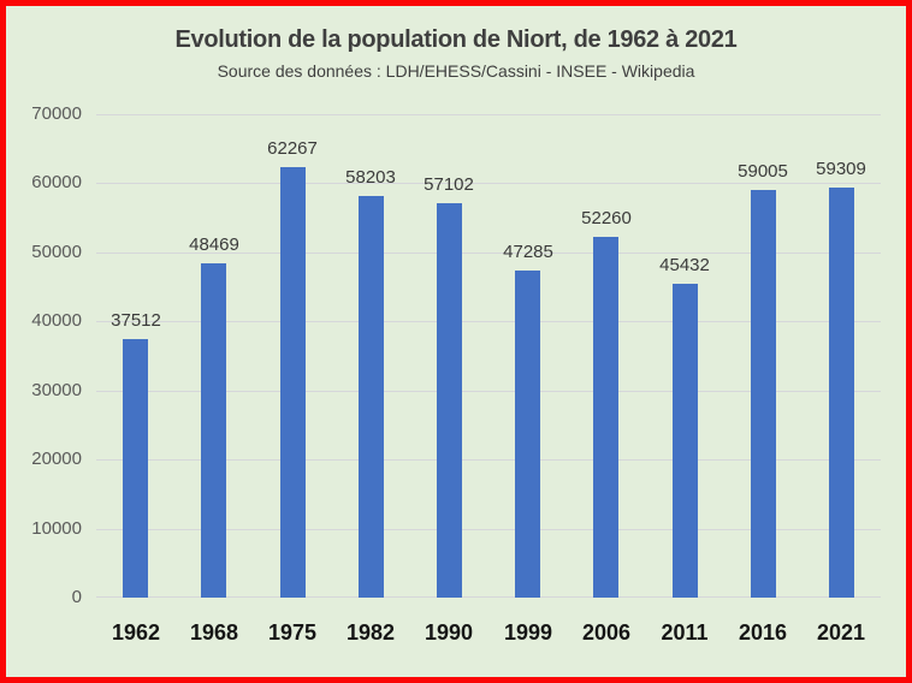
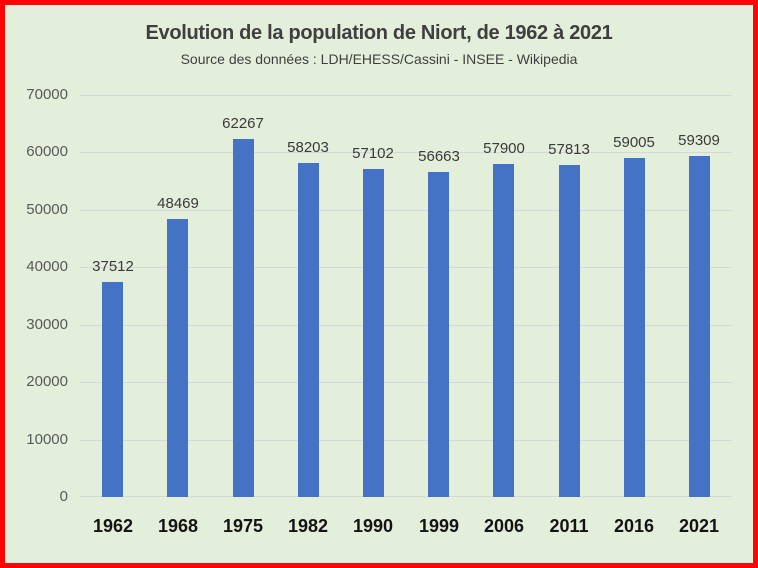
1999: 47285 -> 56663
2006: 52260 -> 57900
2011: 45432 -> 57813
